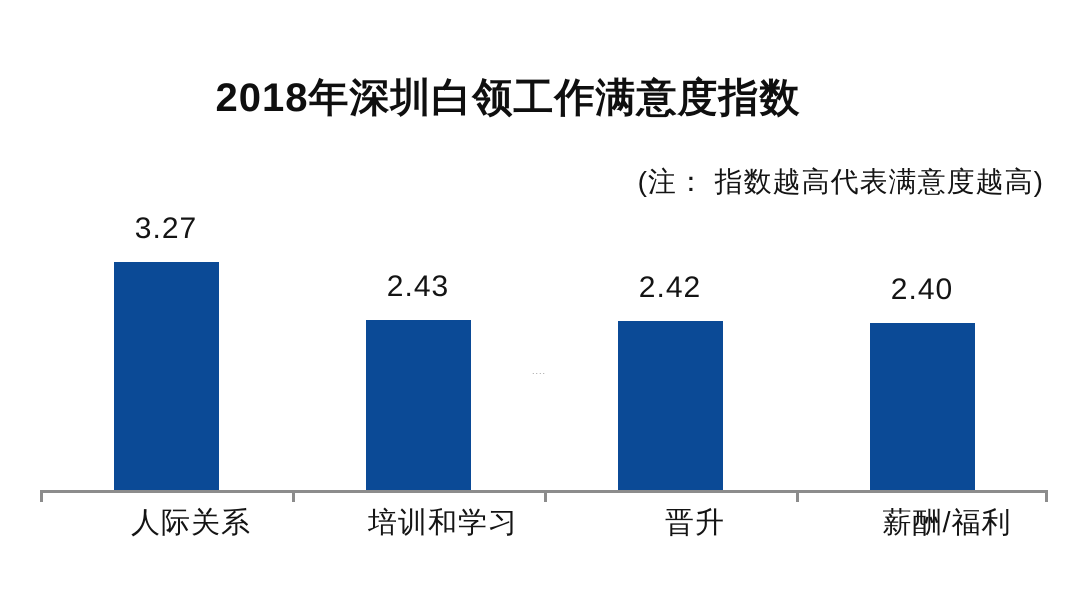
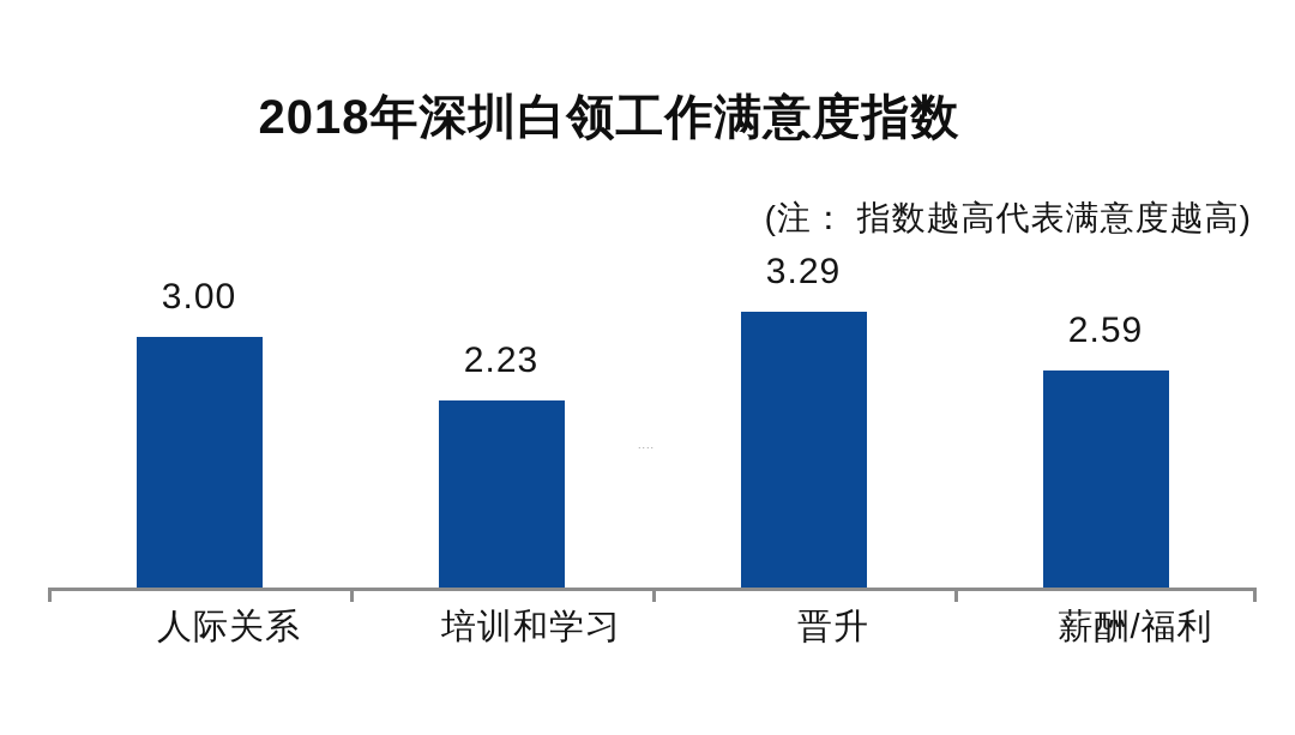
人际关系: 3.27 -> 3.00
培训和学习: 2.43 -> 2.23
晋升: 2.42 -> 3.29
薪酬/福利: 2.40 -> 2.59
